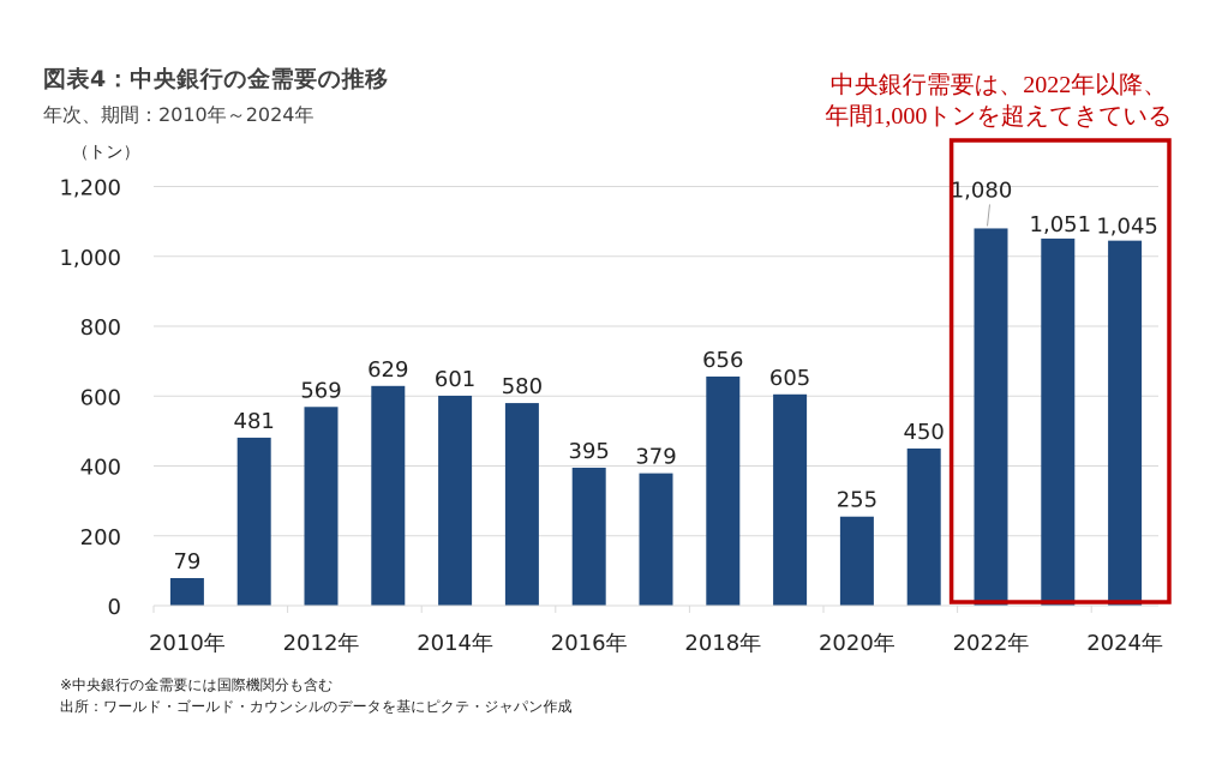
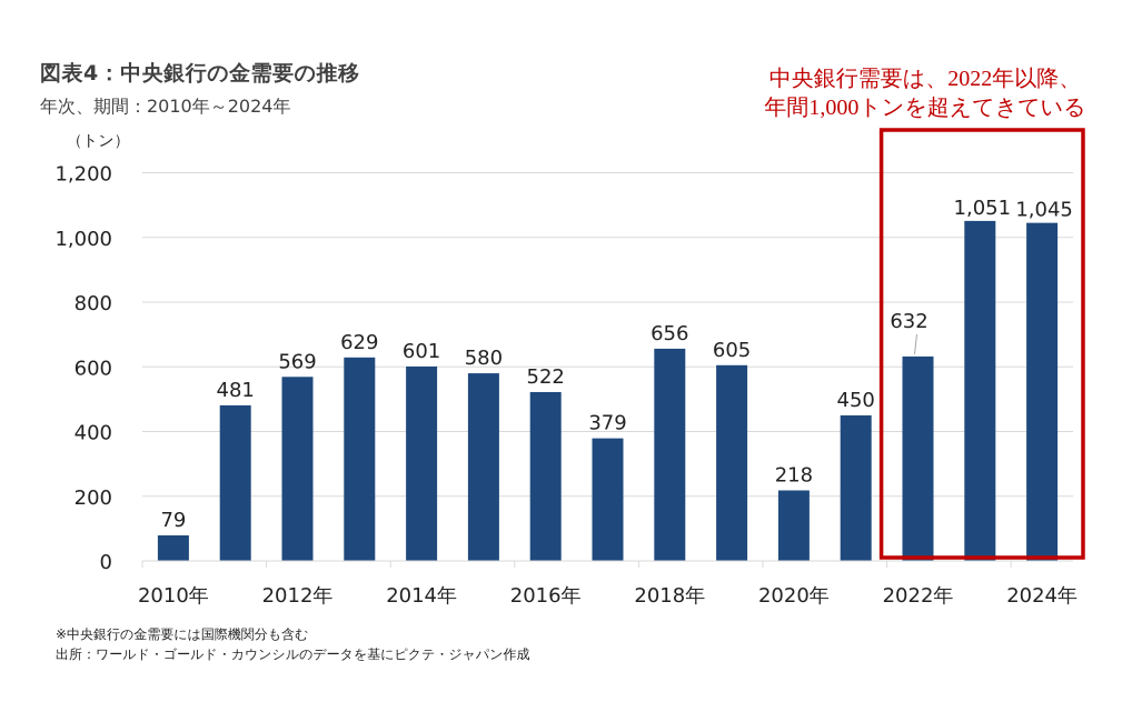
2016年: 395 -> 522
2020年: 255 -> 218
2022年: 1,080 -> 632
